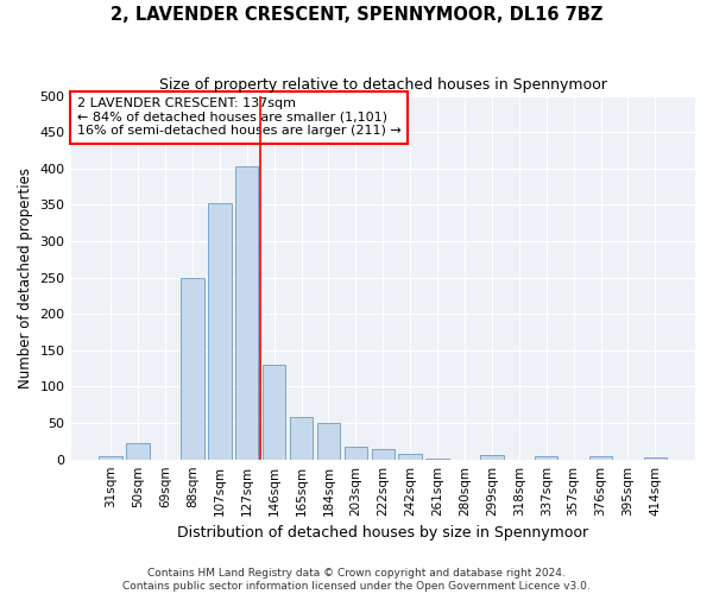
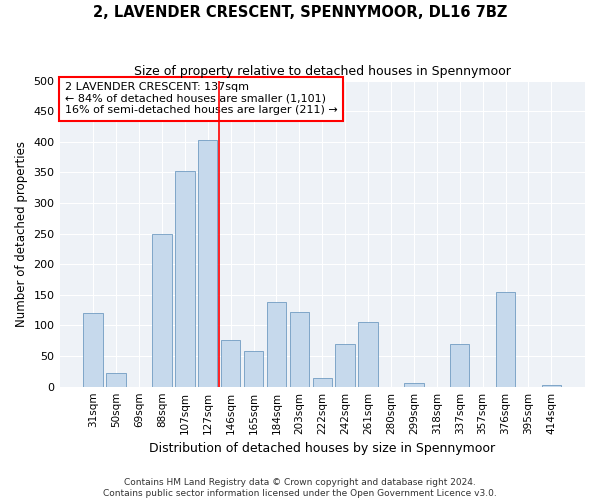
31sqm: 5 -> 120
146sqm: 130 -> 76
184sqm: 50 -> 138
203sqm: 18 -> 122
242sqm: 7 -> 70
261sqm: 1 -> 106
337sqm: 5 -> 70
376sqm: 4 -> 154
